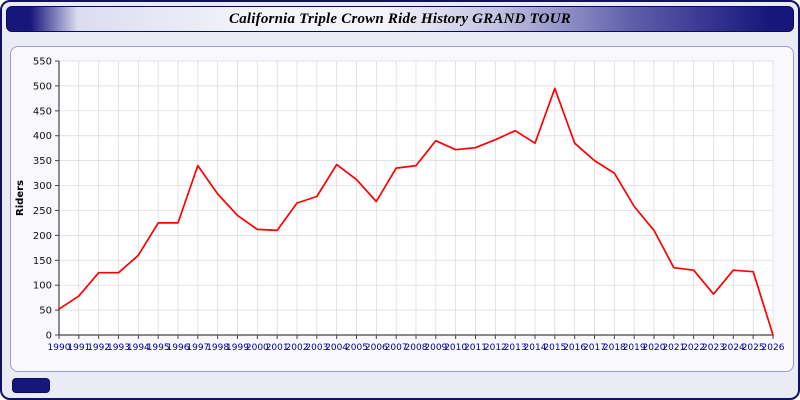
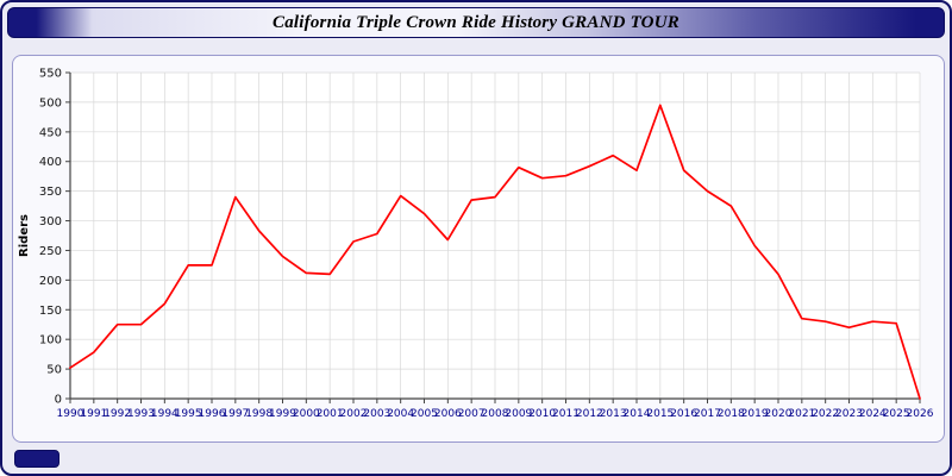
2023: 80 -> 120
